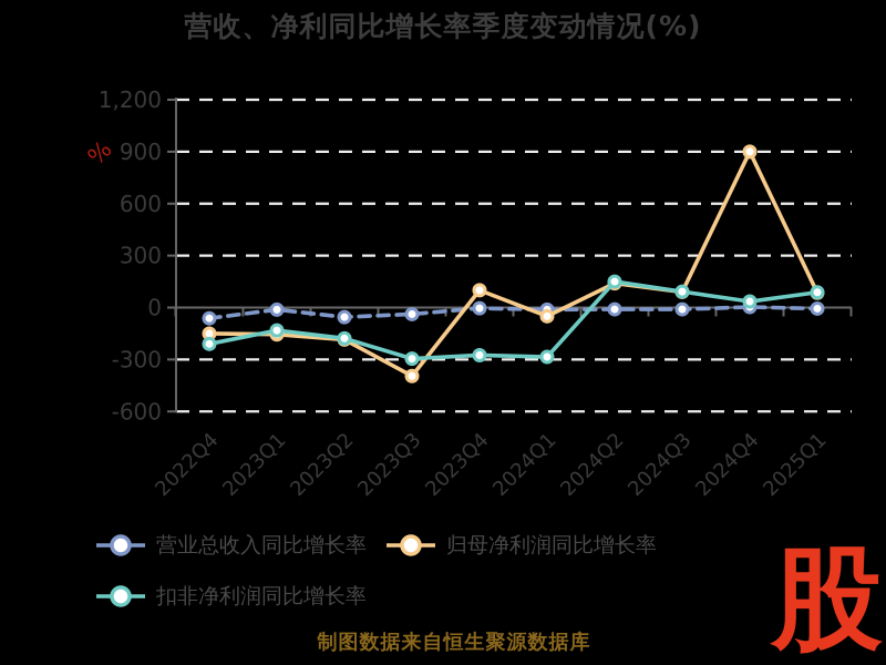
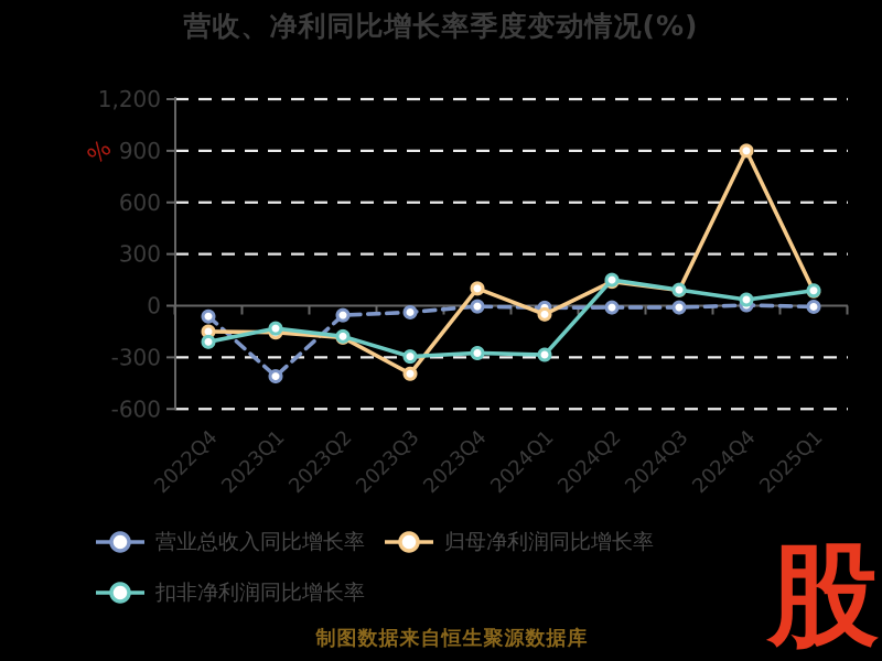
营业总收入同比增长率/2023Q1: -10 -> -410
